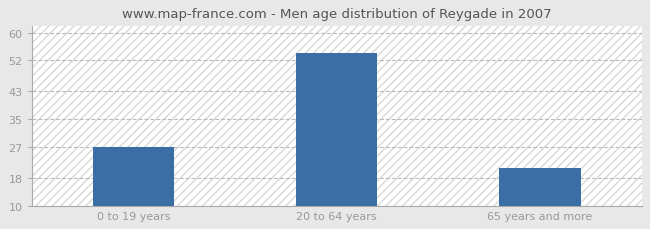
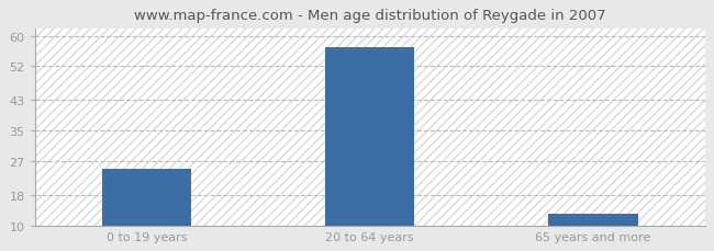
0 to 19 years: 27 -> 25
20 to 64 years: 54 -> 57
65 years and more: 21 -> 13
